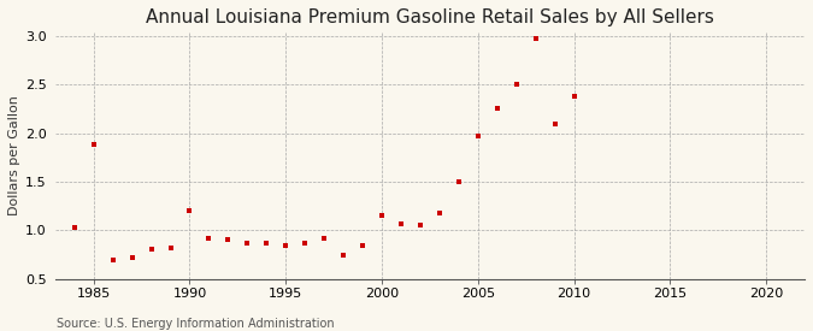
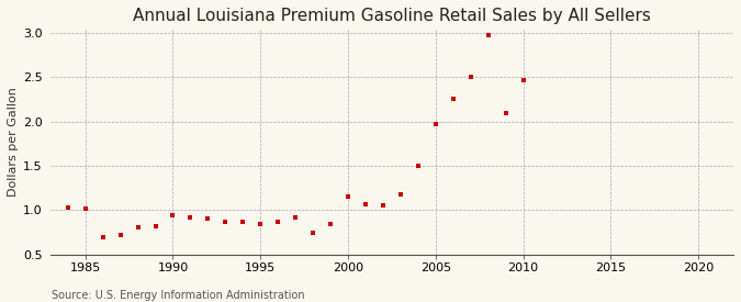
1985: 1.88 -> 1.02
1990: 1.20 -> 0.95
2010: 2.38 -> 2.47
